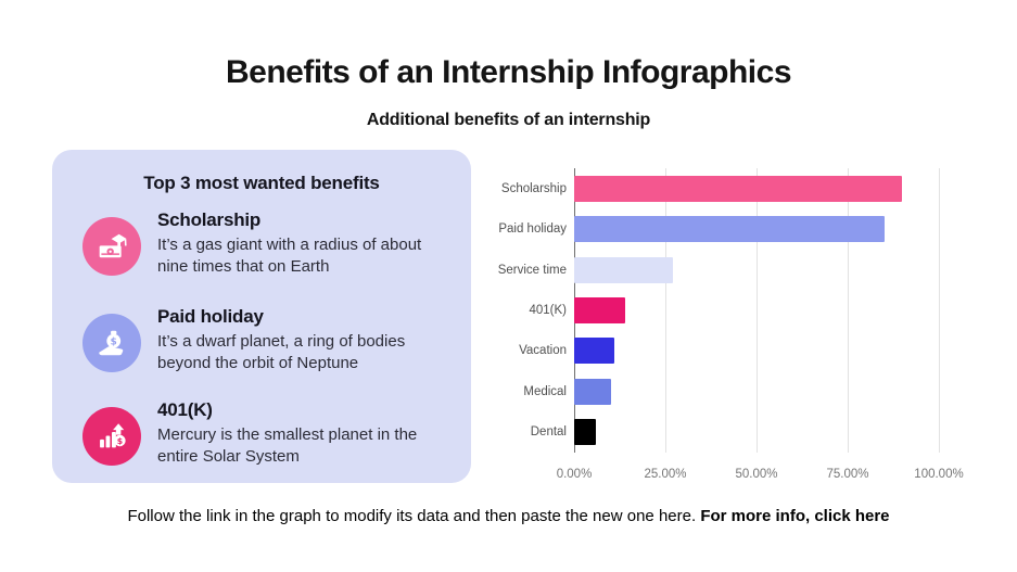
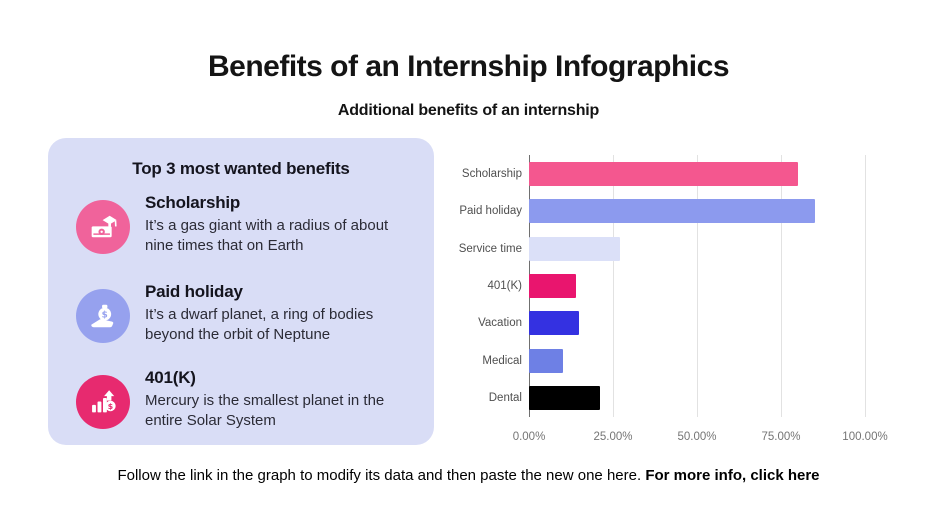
Scholarship: 90% -> 80%
Vacation: 11% -> 15%
Dental: 6% -> 21%
